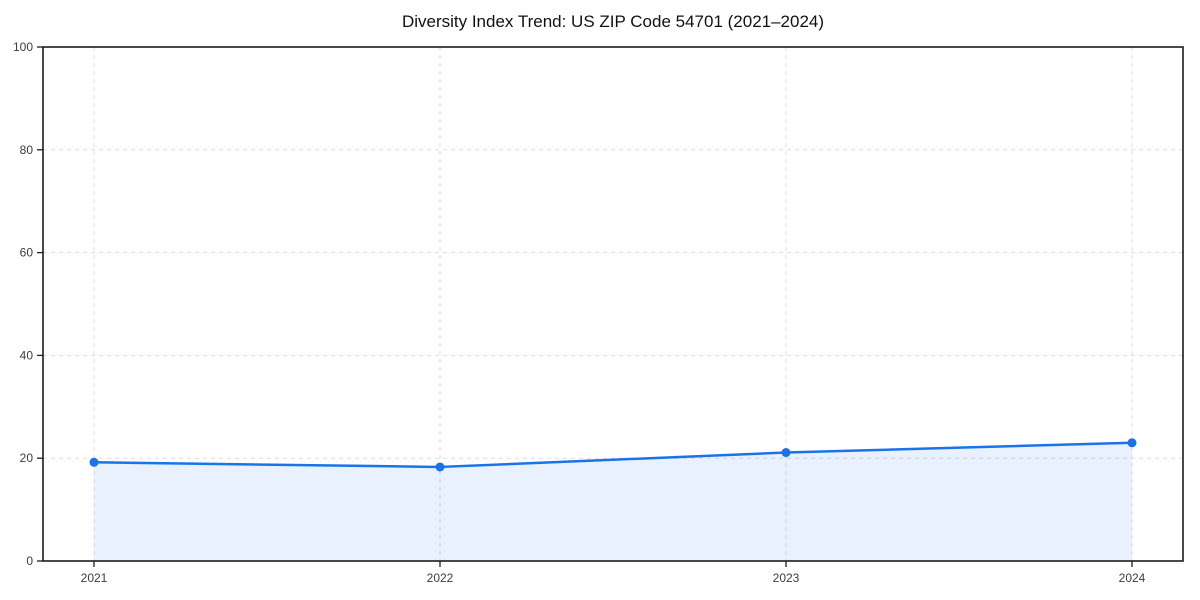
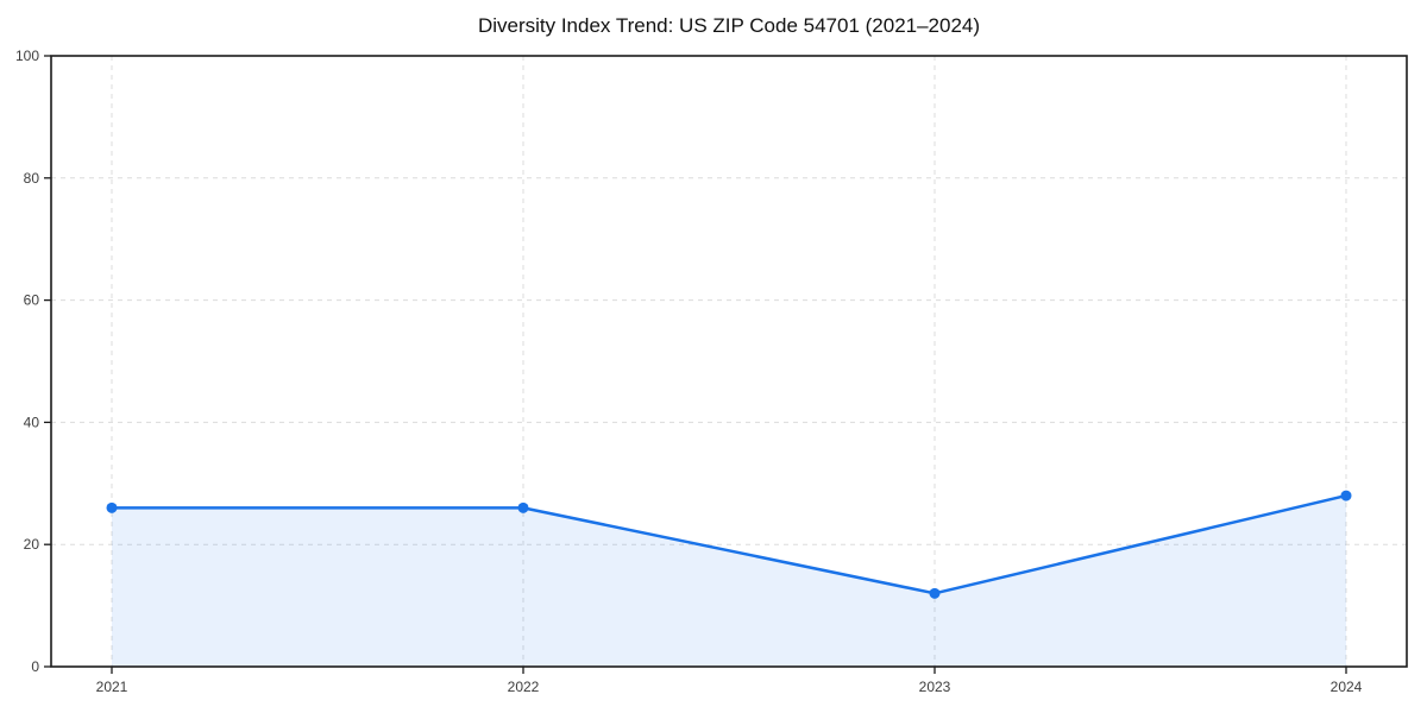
2021: 19 -> 26
2022: 18 -> 26
2023: 21 -> 12
2024: 23 -> 28
